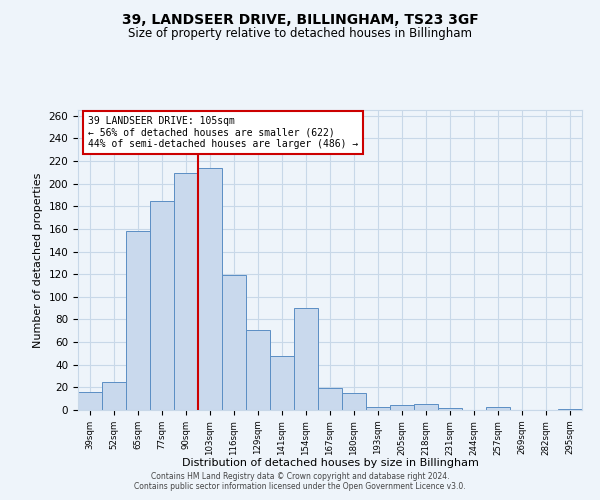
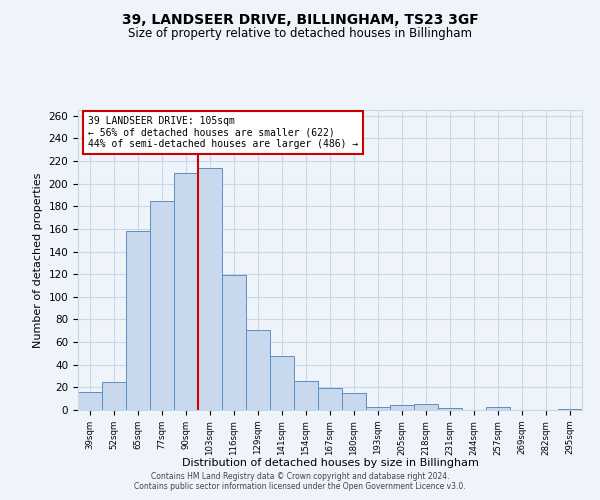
154sqm: 90 -> 26
